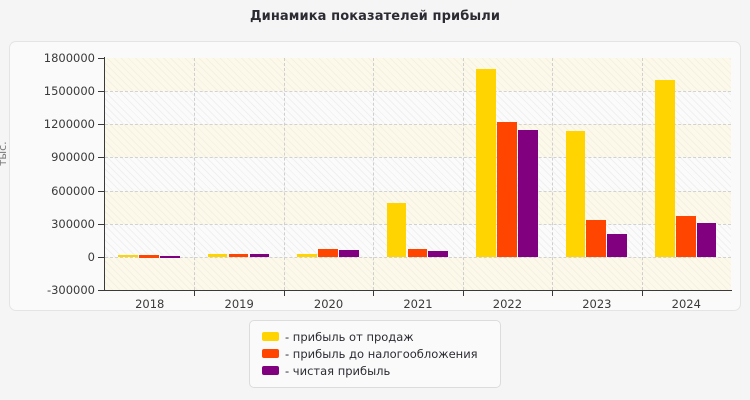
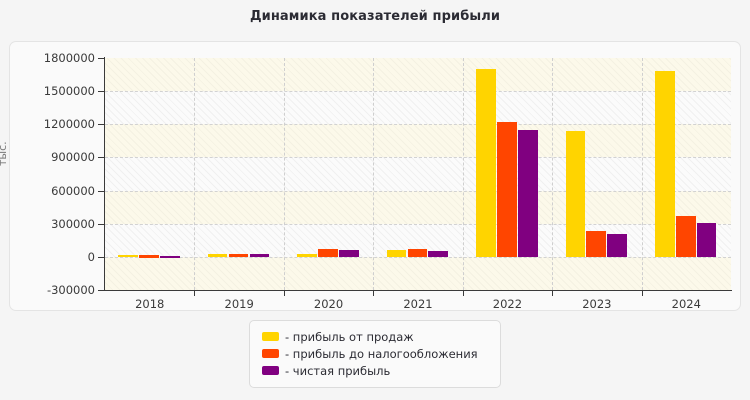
- прибыль от продаж/2021: 490000 -> 60000
- прибыль до налогообложения/2023: 330000 -> 230000
- прибыль от продаж/2024: 1600000 -> 1680000
